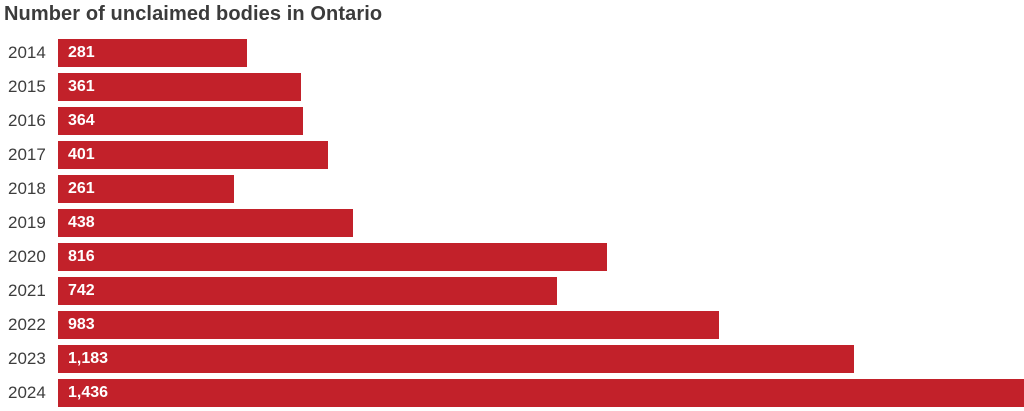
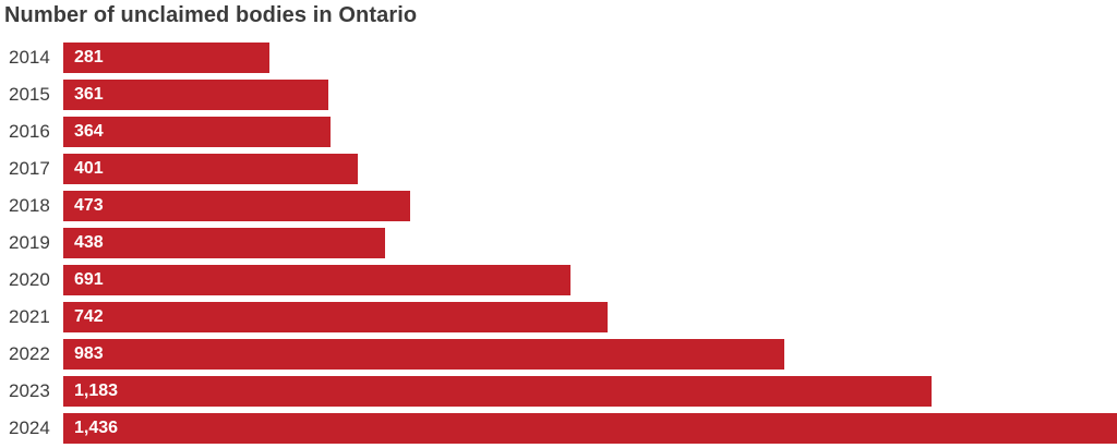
2018: 261 -> 473
2020: 816 -> 691
